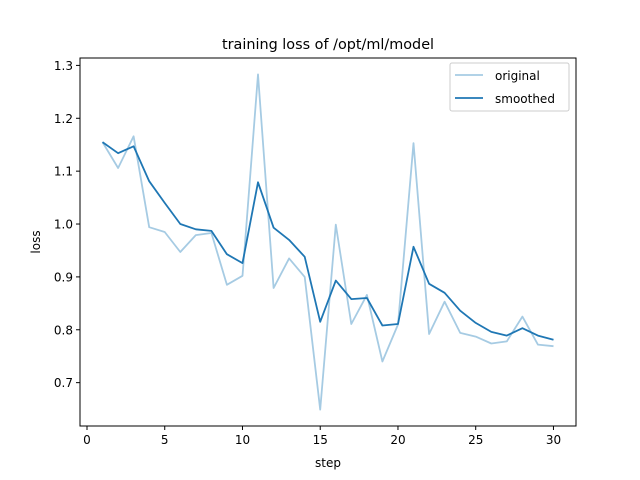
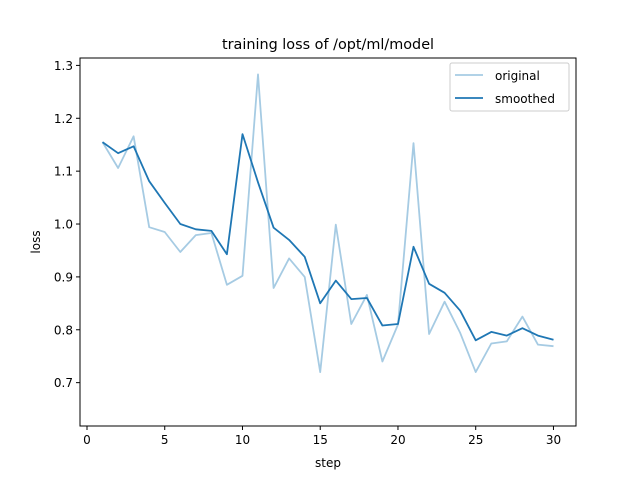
smoothed/10: 0.93 -> 1.17
original/15: 0.65 -> 0.72
smoothed/15: 0.81 -> 0.85
original/25: 0.79 -> 0.72
smoothed/25: 0.81 -> 0.78
